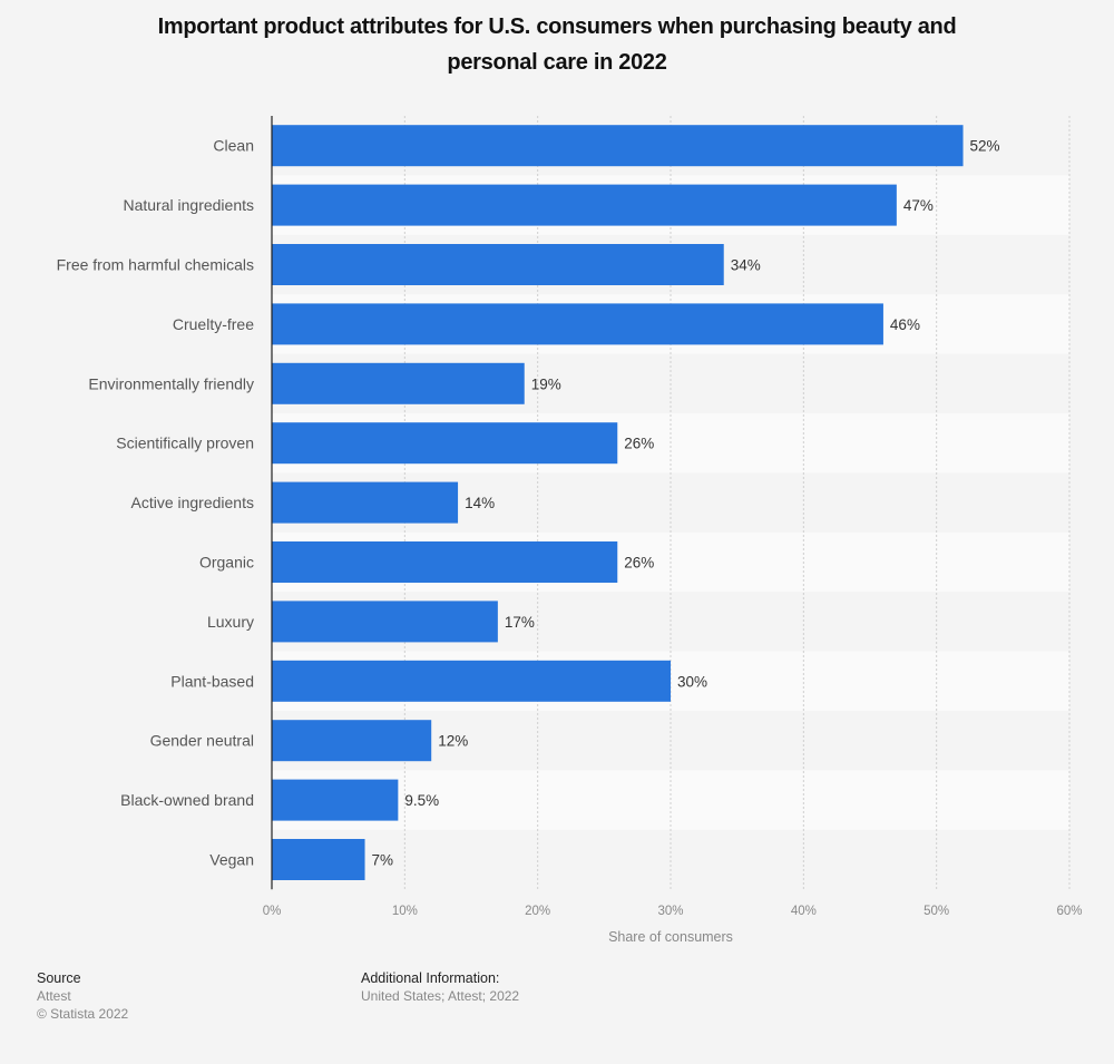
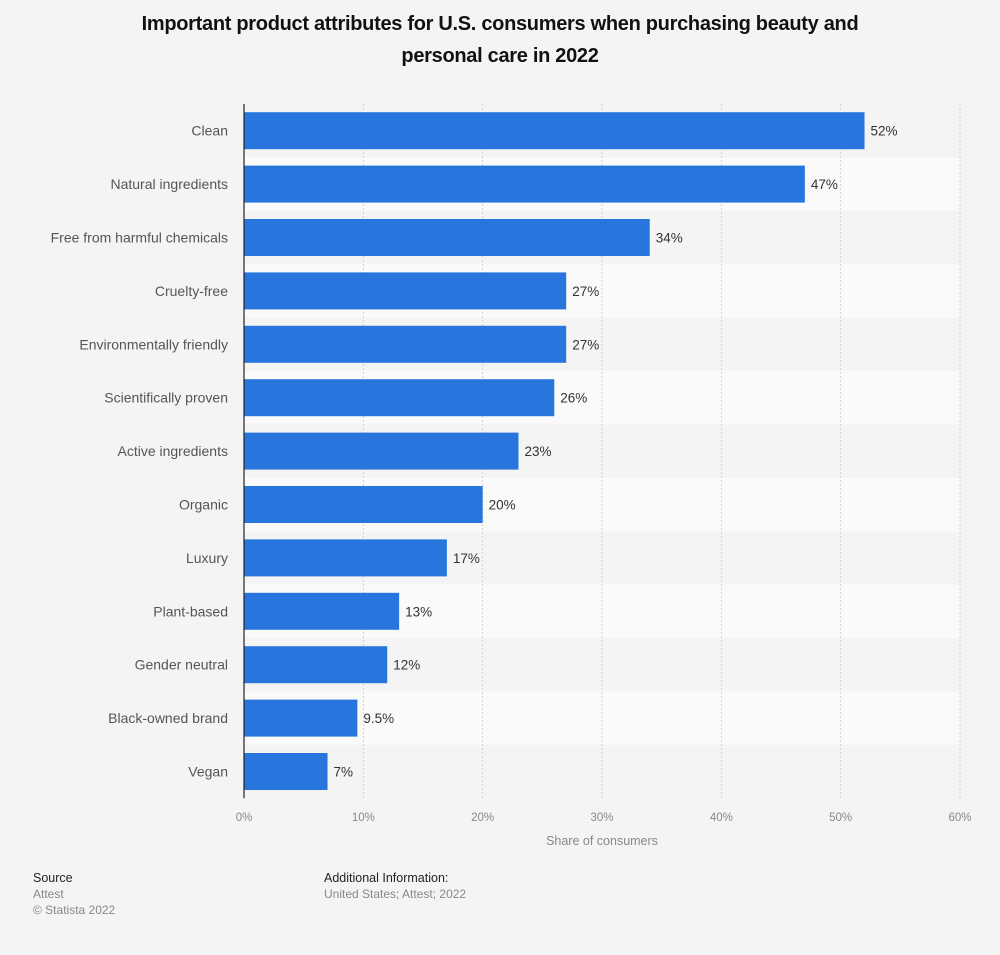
Cruelty-free: 46% -> 27%
Environmentally friendly: 19% -> 27%
Active ingredients: 14% -> 23%
Organic: 26% -> 20%
Plant-based: 30% -> 13%
